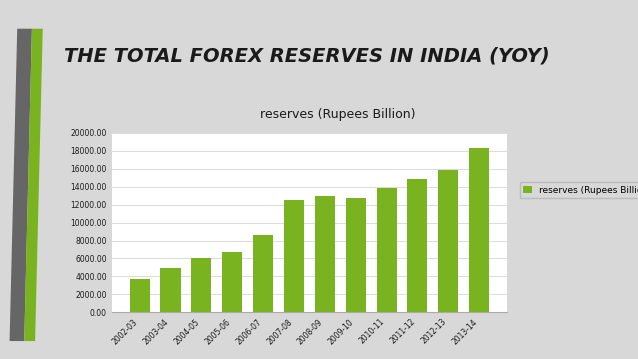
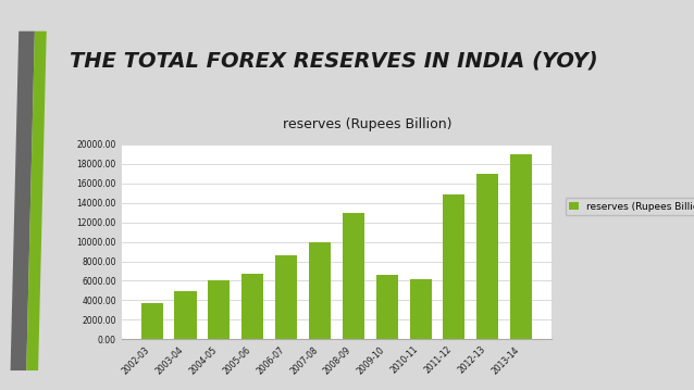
2007-08: 12500 -> 10000
2009-10: 12700 -> 6600
2010-11: 13800 -> 6200
2012-13: 15900 -> 17000
2013-14: 18300 -> 19000
